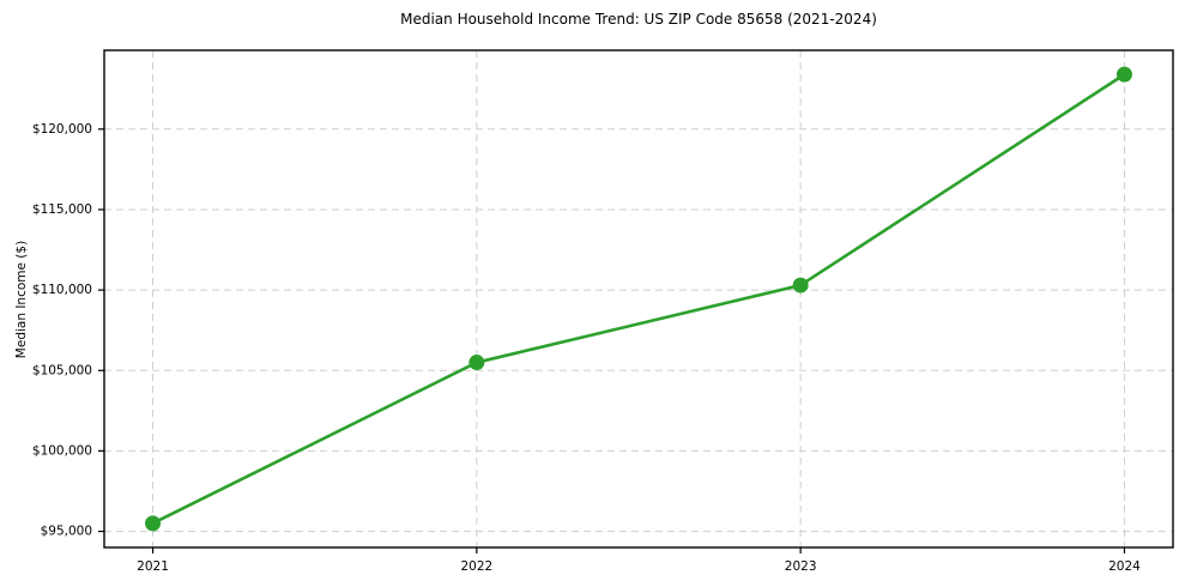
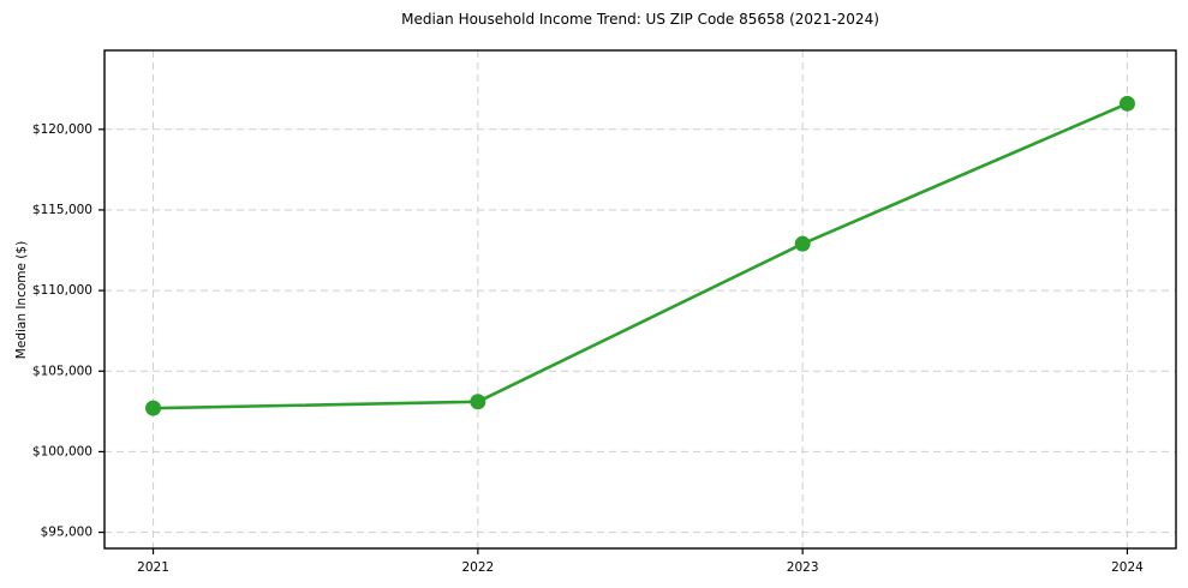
2021: $95500 -> $102700
2022: $105500 -> $103100
2023: $110300 -> $112900
2024: $123400 -> $121600
